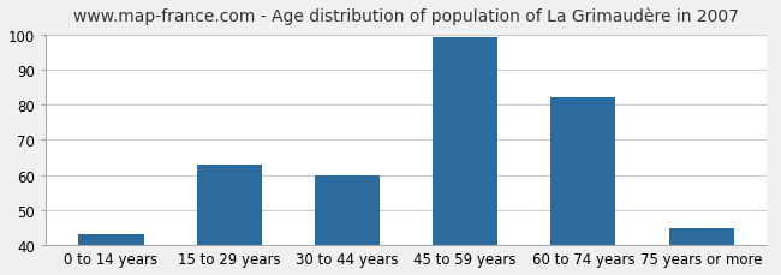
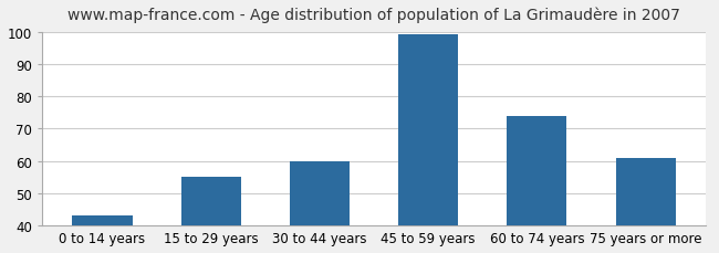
15 to 29 years: 63 -> 55
60 to 74 years: 82 -> 74
75 years or more: 45 -> 61
